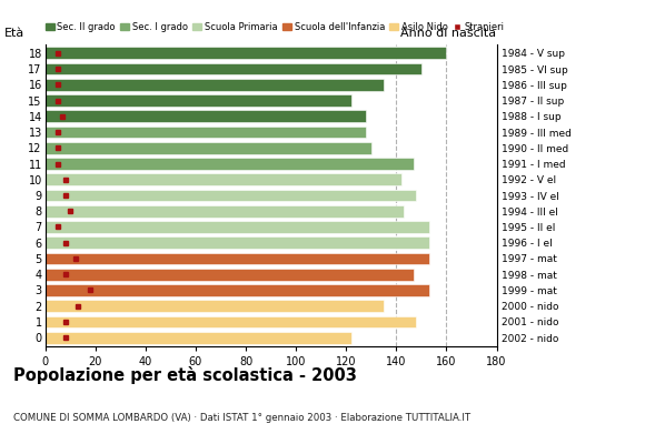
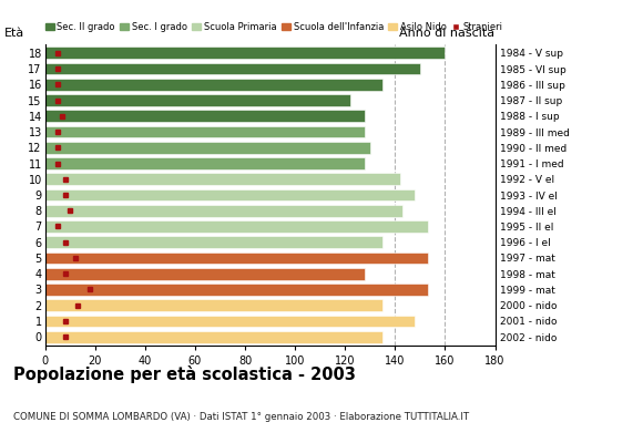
11: 147 -> 128
6: 153 -> 135
4: 147 -> 128
0: 122 -> 135
